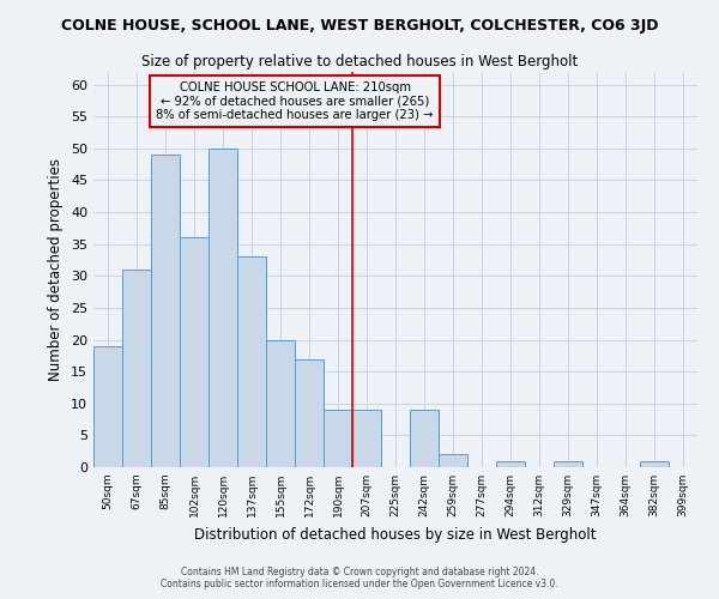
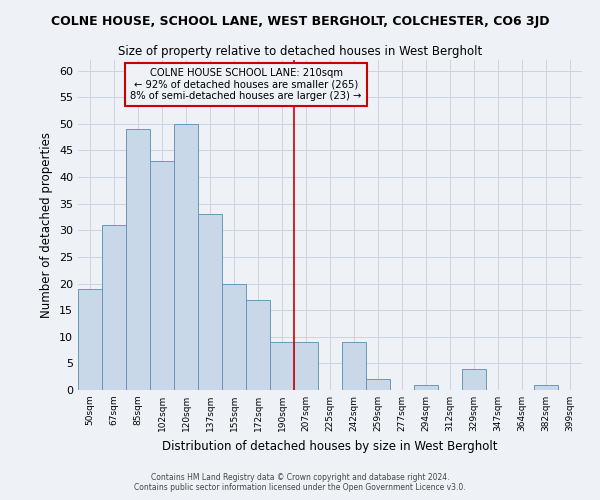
102sqm: 36 -> 43
329sqm: 1 -> 4
